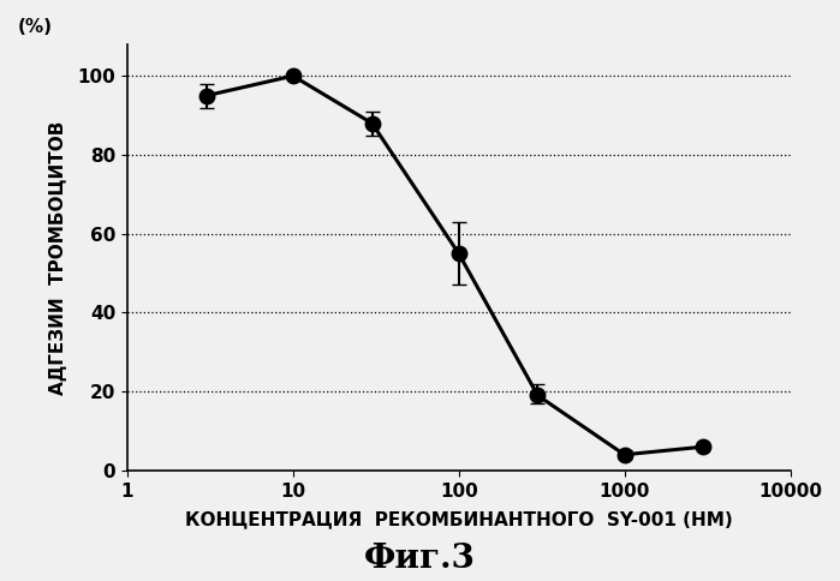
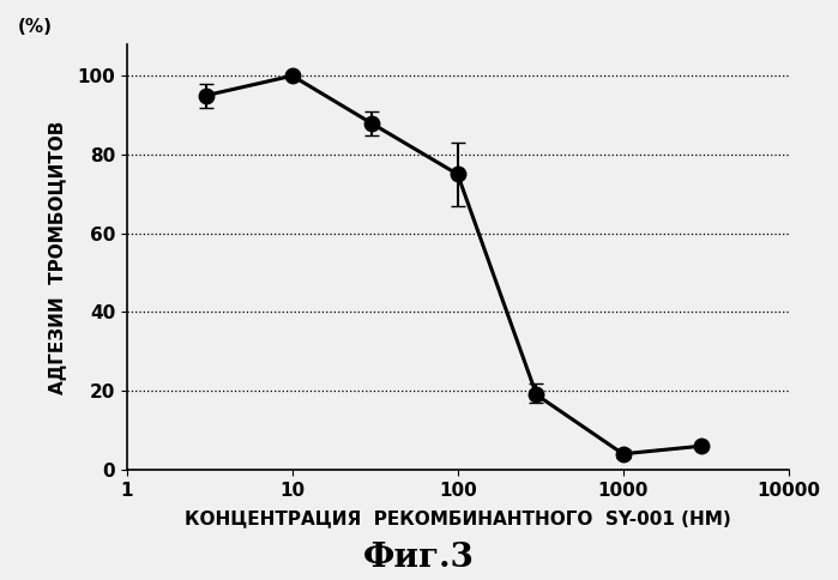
100: 55 -> 75
